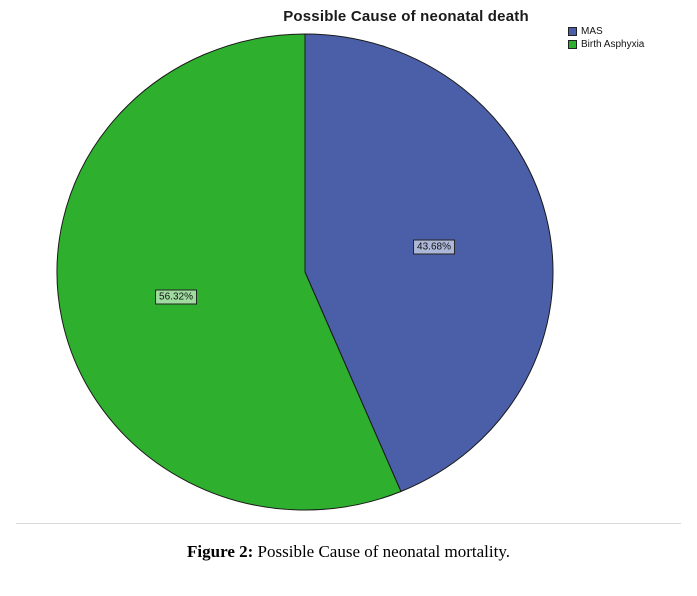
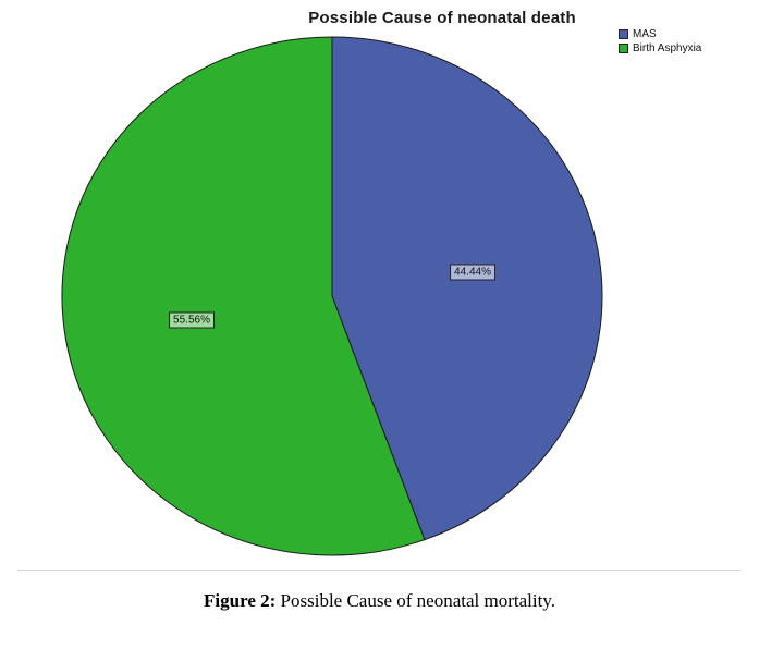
MAS: 43.68% -> 44.44%
Birth Asphyxia: 56.32% -> 55.56%
